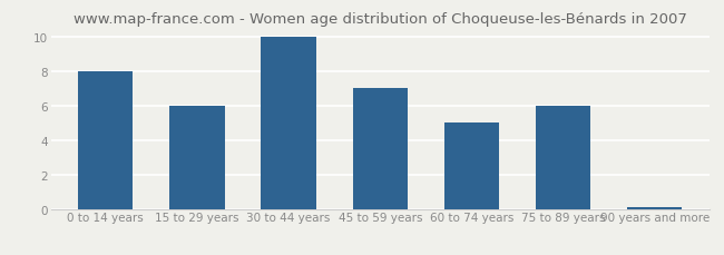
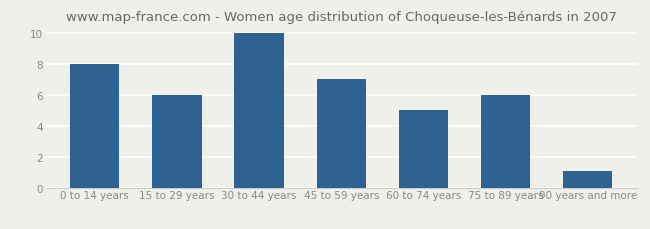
90 years and more: 0.1 -> 1.1
